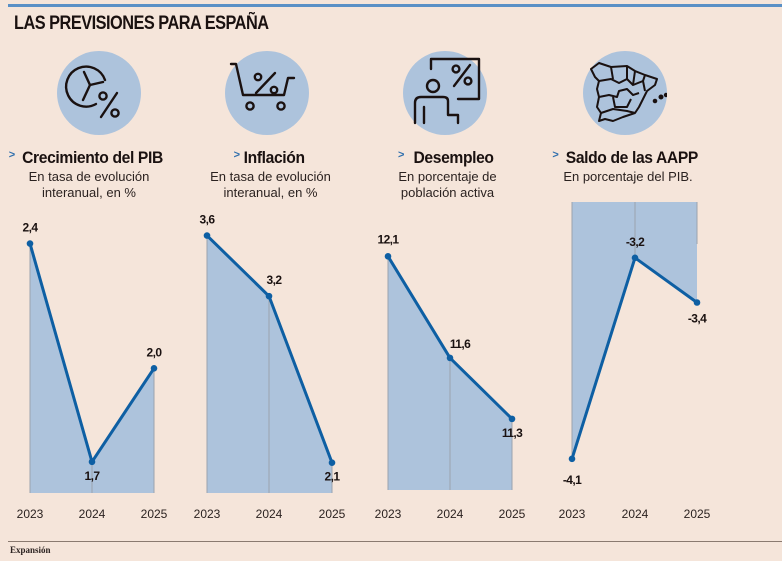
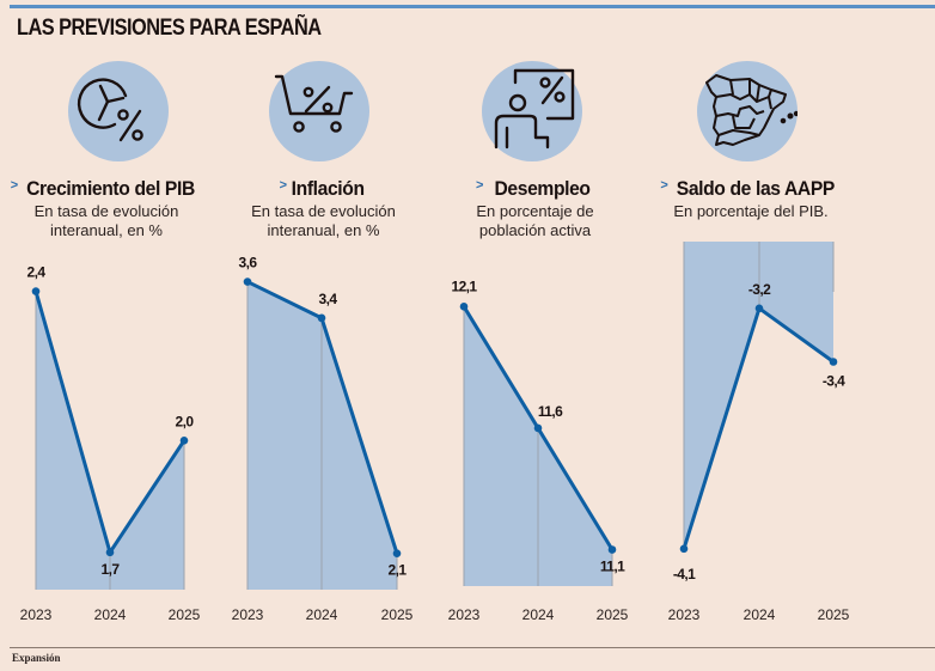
Inflación/2024: 3,2 -> 3,4
Desempleo/2025: 11,3 -> 11,1
